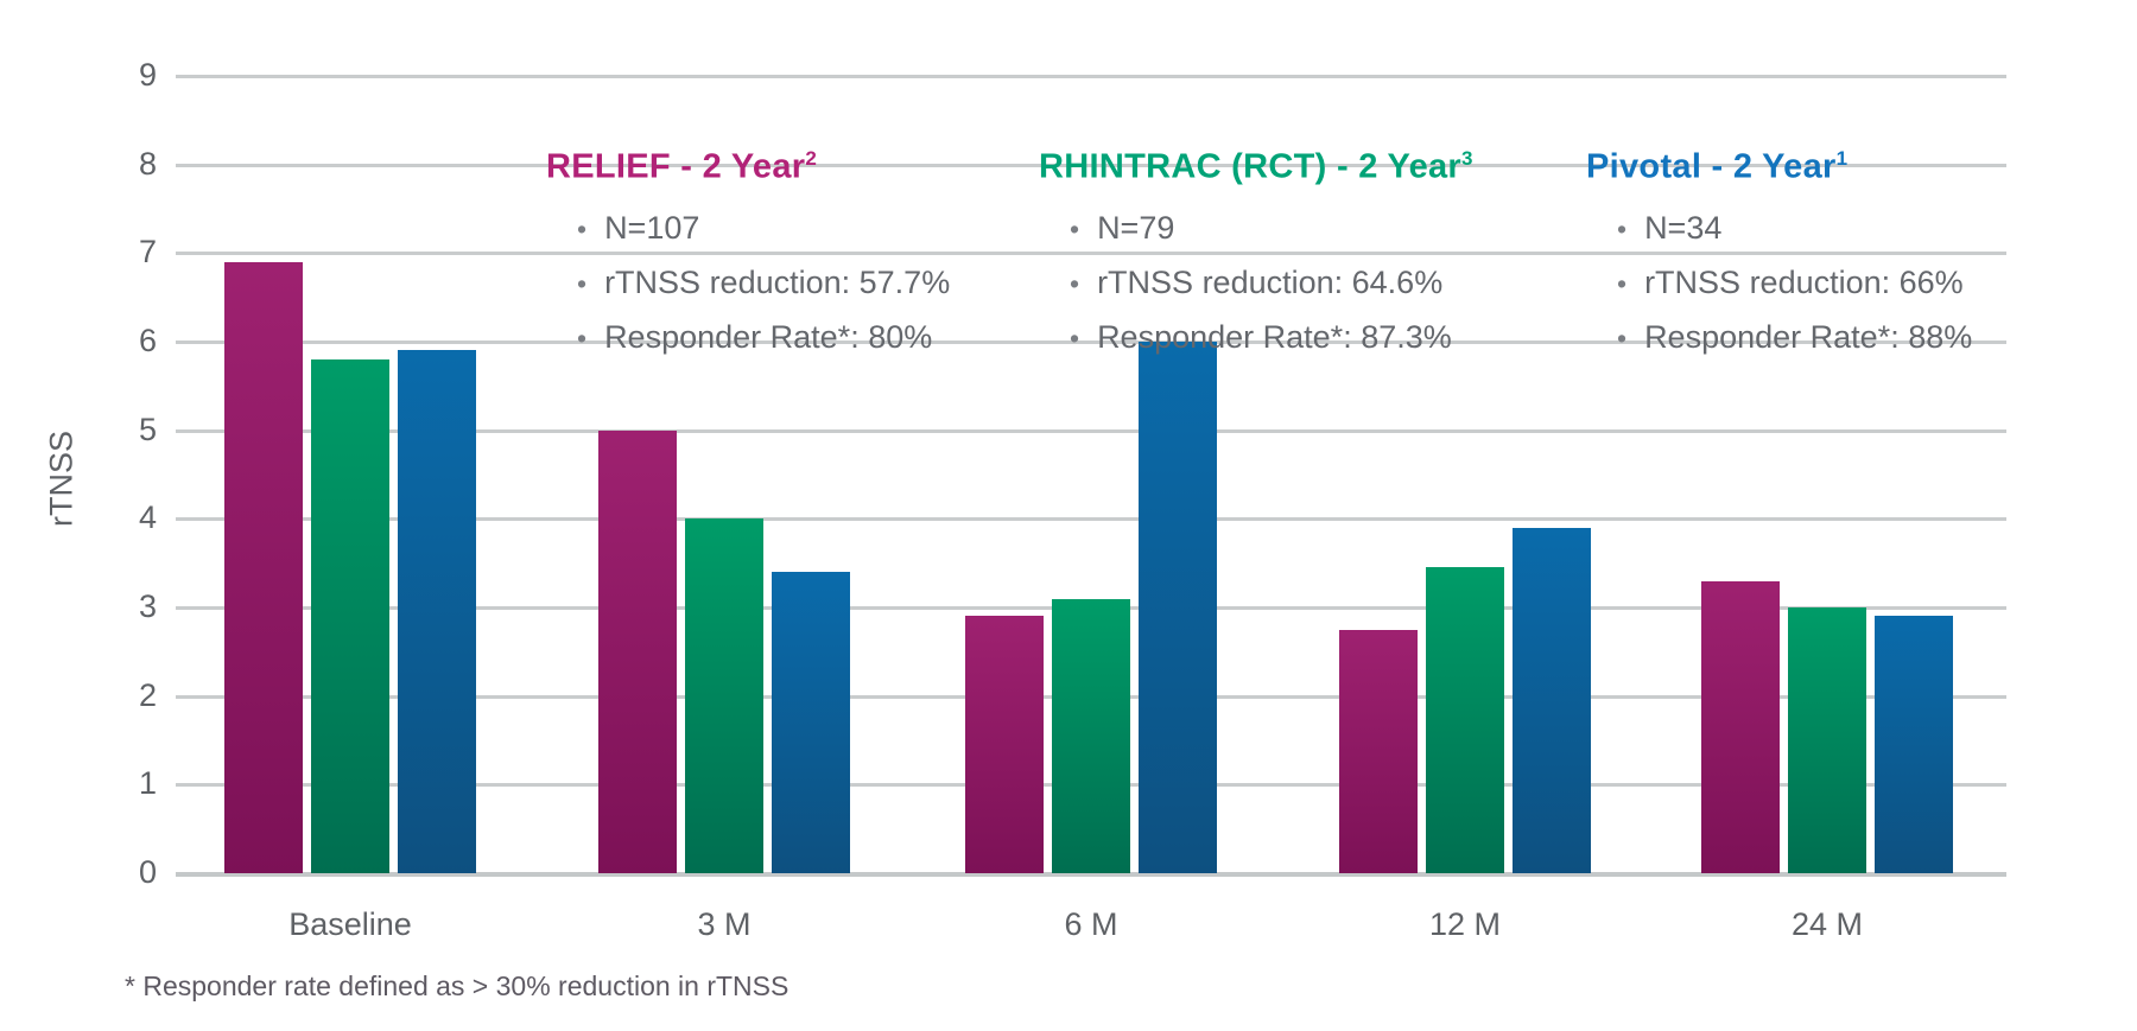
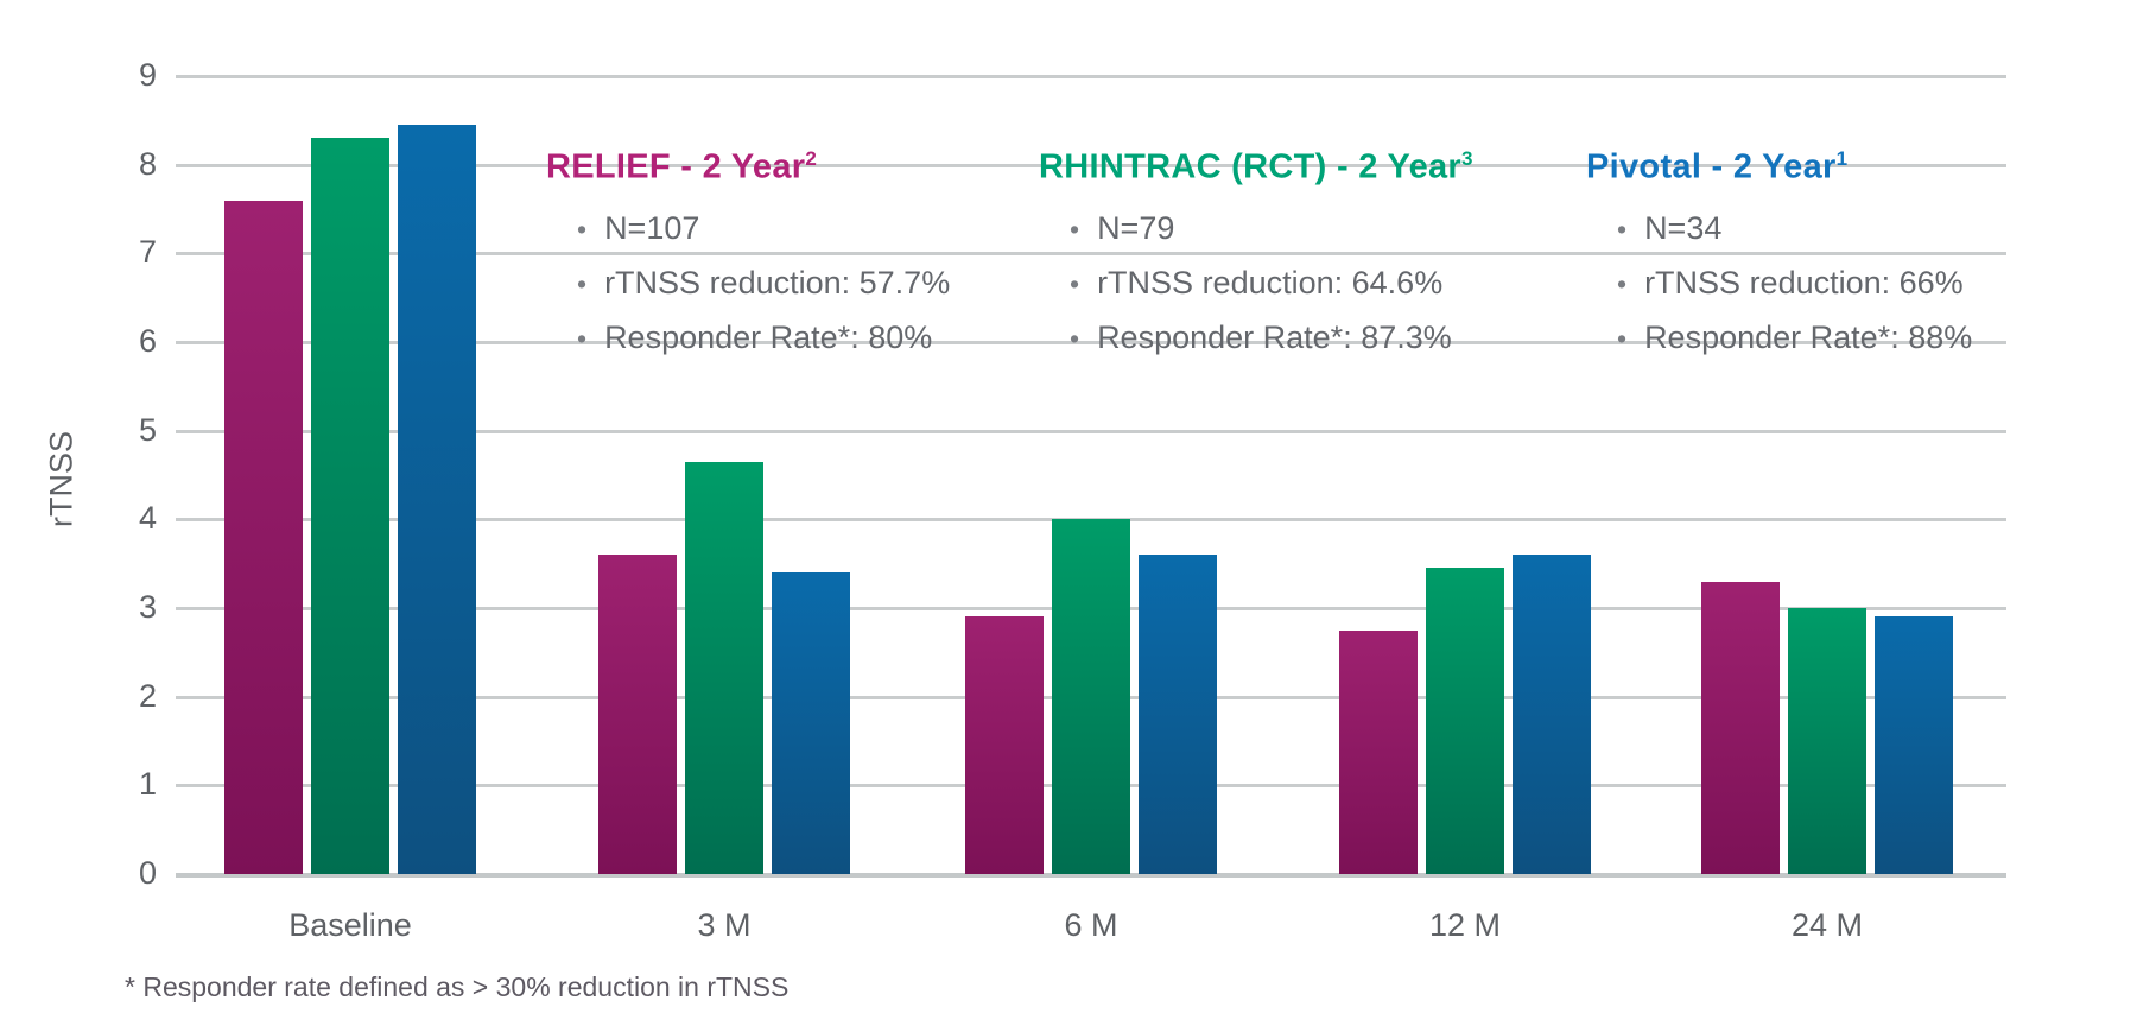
RELIEF - 2 Year/Baseline: 6.9 -> 7.6
RHINTRAC (RCT) - 2 Year/Baseline: 5.8 -> 8.3
Pivotal - 2 Year/Baseline: 5.9 -> 8.4
RELIEF - 2 Year/3 M: 5.0 -> 3.6
RHINTRAC (RCT) - 2 Year/3 M: 4.0 -> 4.7
RHINTRAC (RCT) - 2 Year/6 M: 3.1 -> 4.0
Pivotal - 2 Year/6 M: 6.0 -> 3.6
Pivotal - 2 Year/12 M: 3.9 -> 3.6
